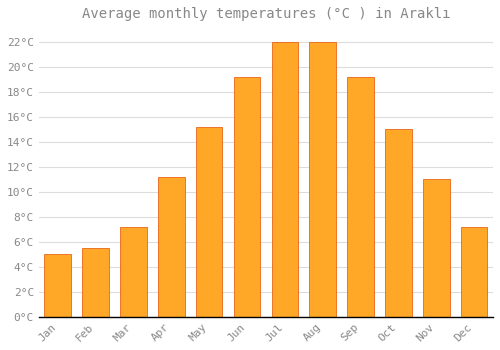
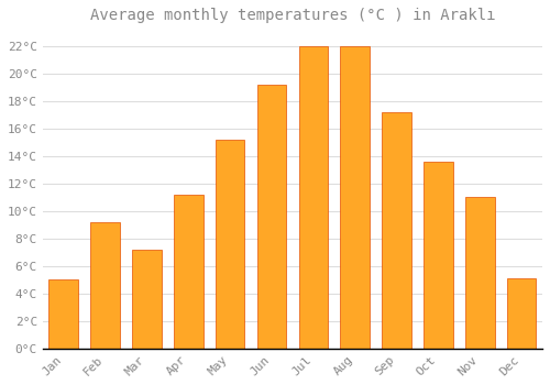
Feb: 5.5°C -> 9.2°C
Sep: 19.2°C -> 17.2°C
Oct: 15.0°C -> 13.6°C
Dec: 7.2°C -> 5.1°C
